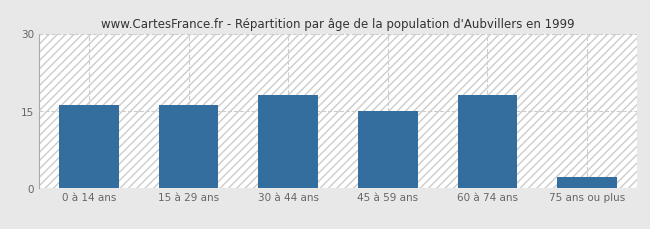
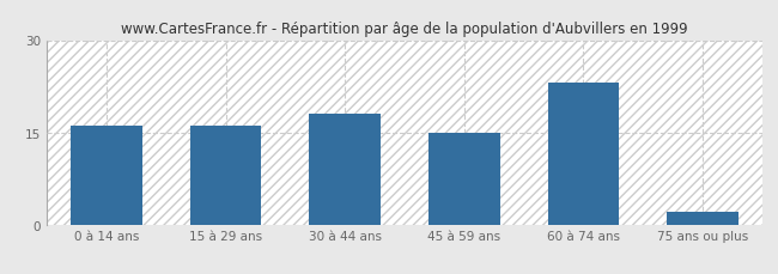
60 à 74 ans: 18 -> 23
